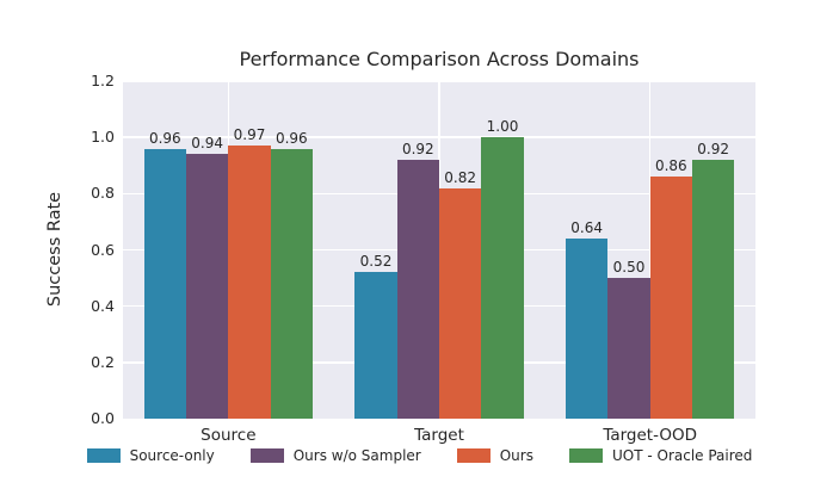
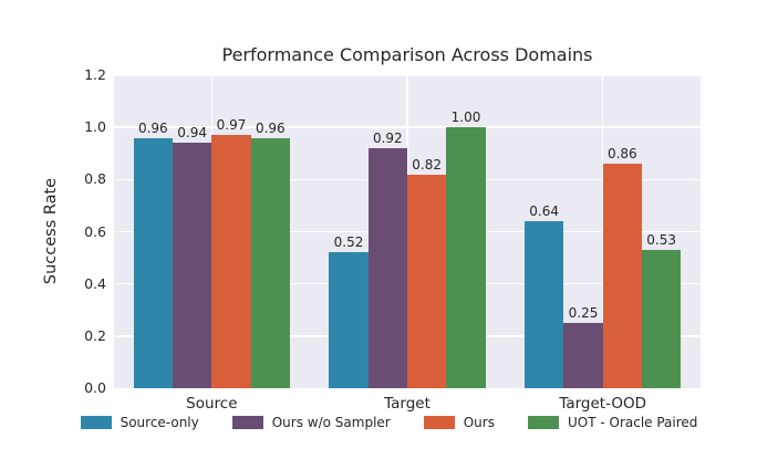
Ours w/o Sampler/Target-OOD: 0.50 -> 0.25
UOT - Oracle Paired/Target-OOD: 0.92 -> 0.53
